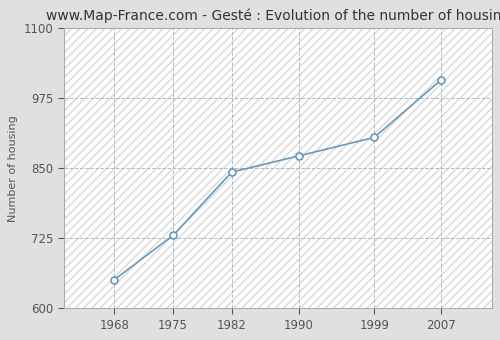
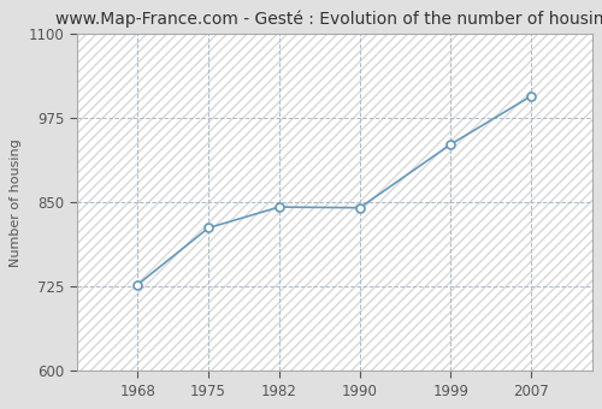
1968: 651 -> 728
1975: 730 -> 812
1990: 872 -> 842
1999: 905 -> 936
